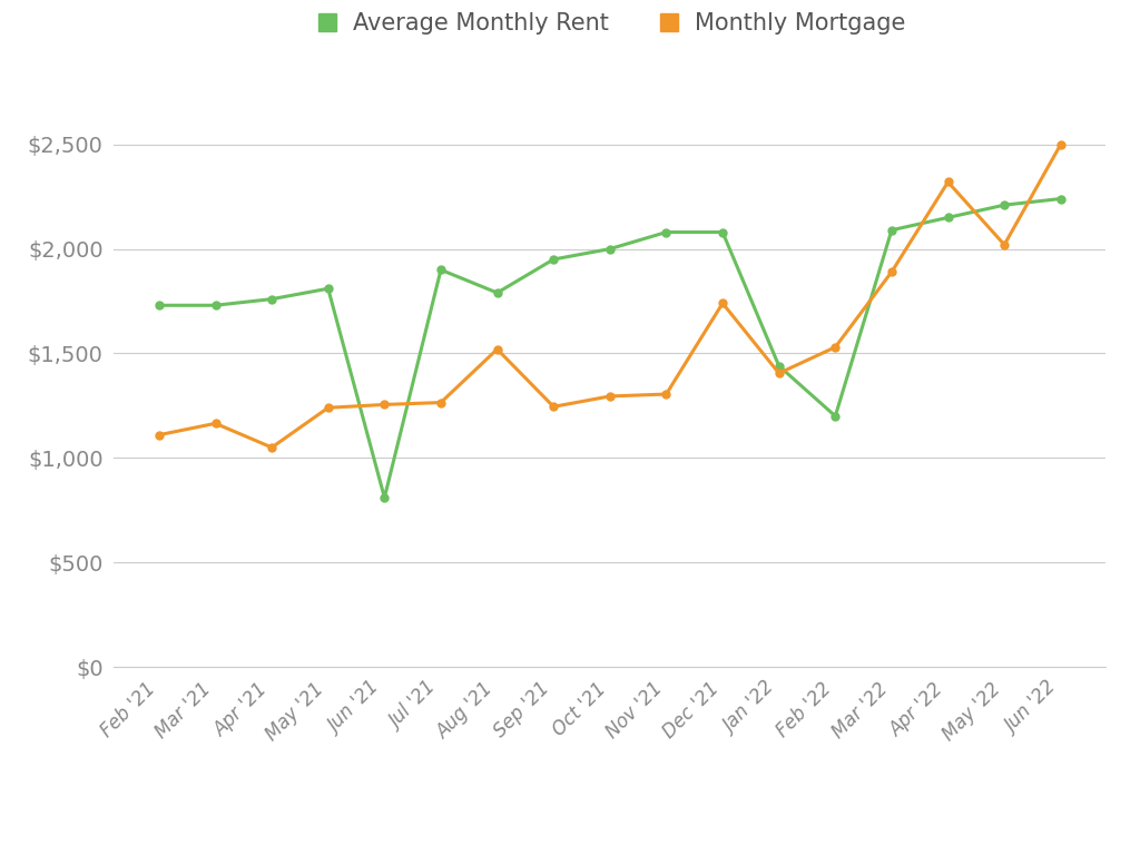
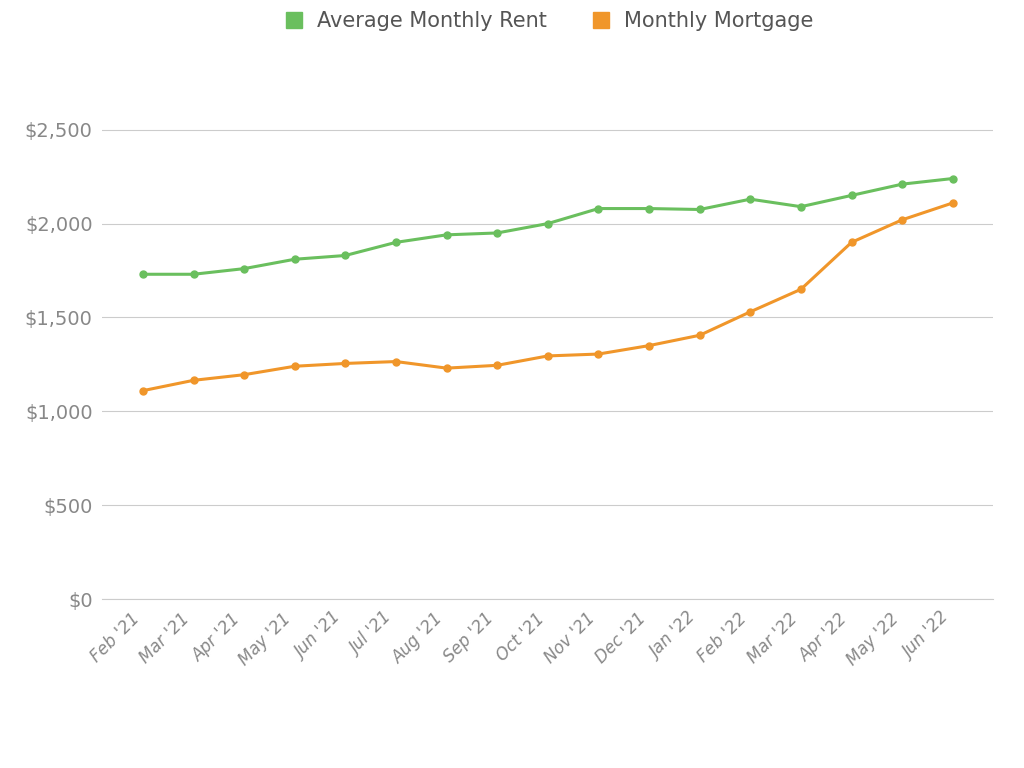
Monthly Mortgage/Apr '21: $1,050 -> $1,200
Average Monthly Rent/Jun '21: $810 -> $1,830
Average Monthly Rent/Aug '21: $1,790 -> $1,940
Monthly Mortgage/Aug '21: $1,520 -> $1,230
Monthly Mortgage/Dec '21: $1,740 -> $1,350
Average Monthly Rent/Jan '22: $1,440 -> $2,080
Average Monthly Rent/Feb '22: $1,200 -> $2,130
Monthly Mortgage/Mar '22: $1,890 -> $1,650
Monthly Mortgage/Apr '22: $2,320 -> $1,900
Monthly Mortgage/Jun '22: $2,500 -> $2,110
